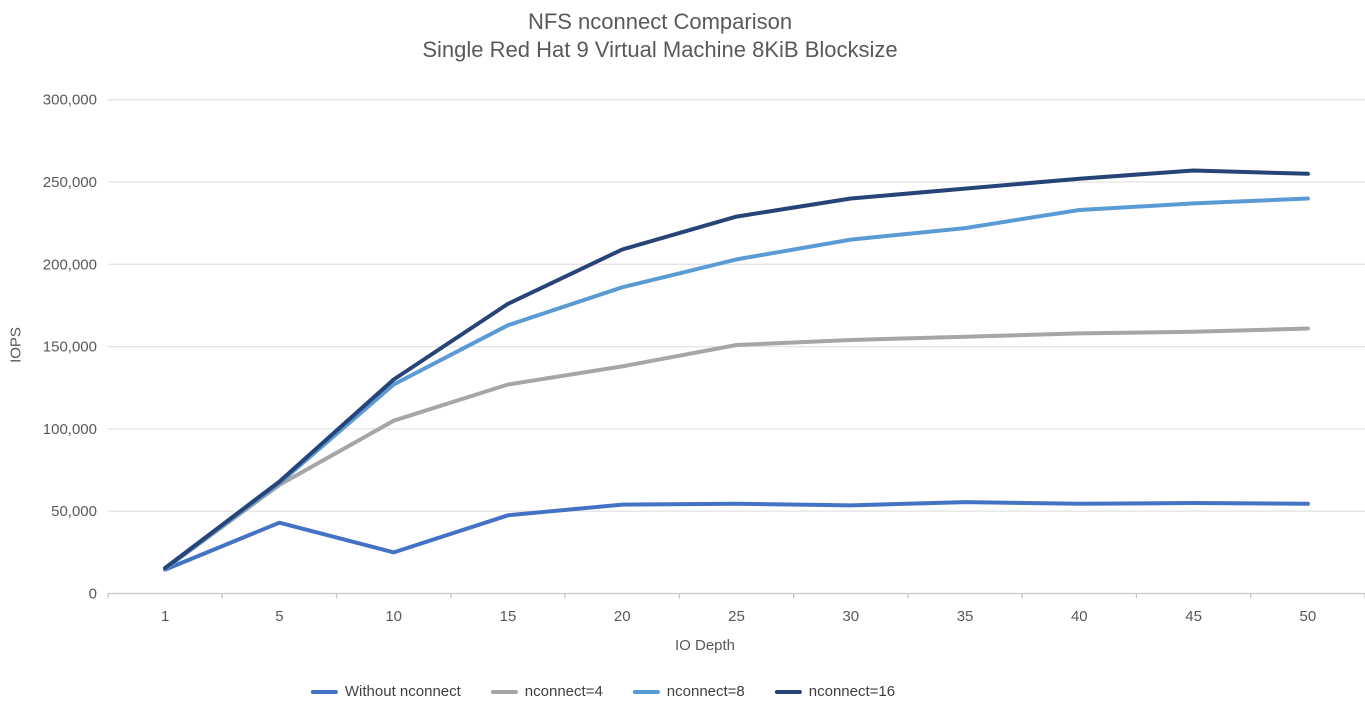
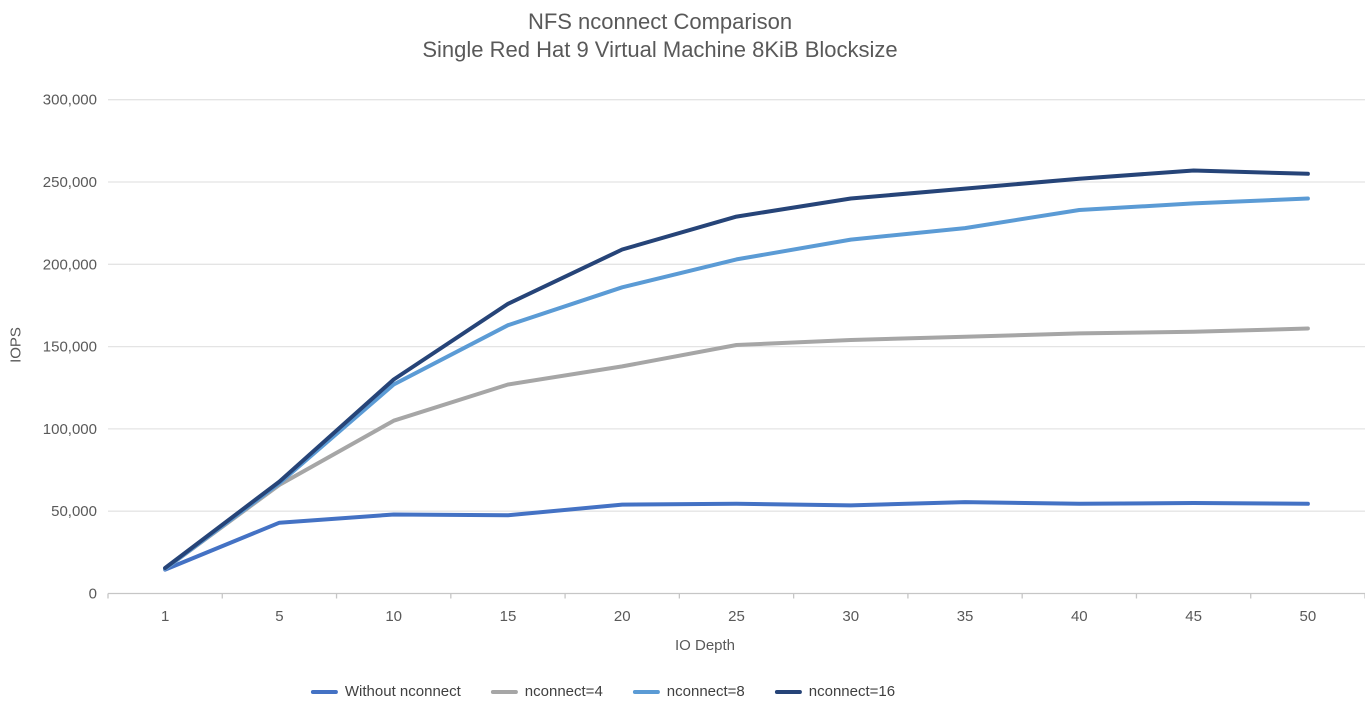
Without nconnect/10: 25000 -> 48000
